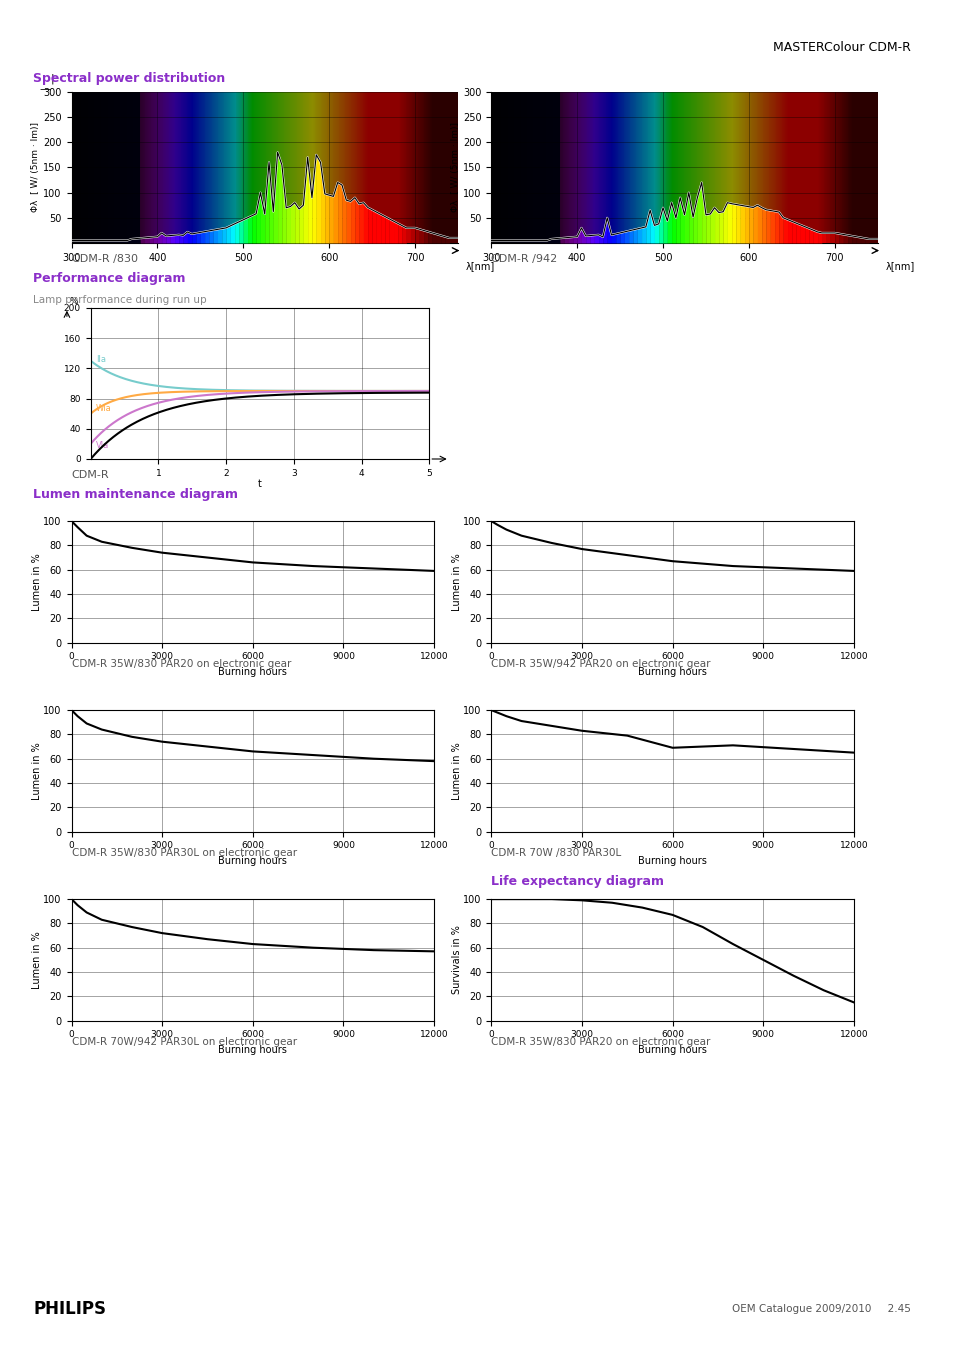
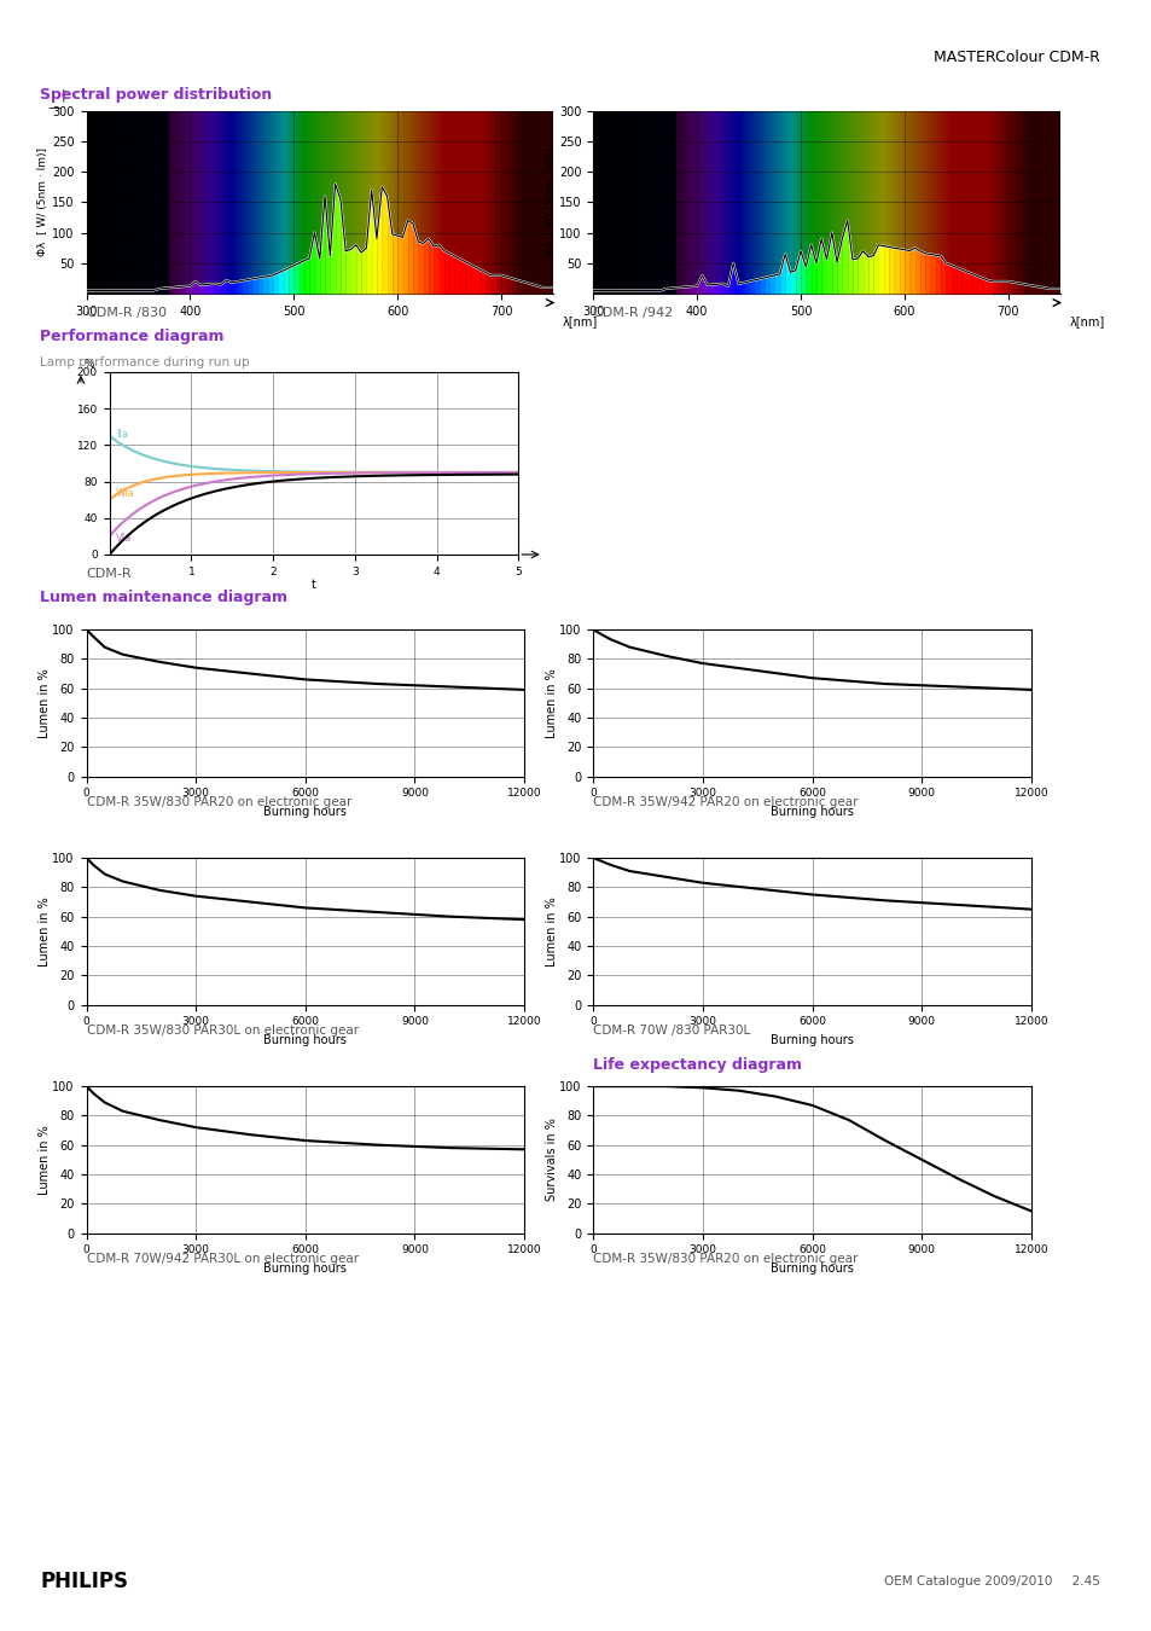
6000: 69 -> 75
